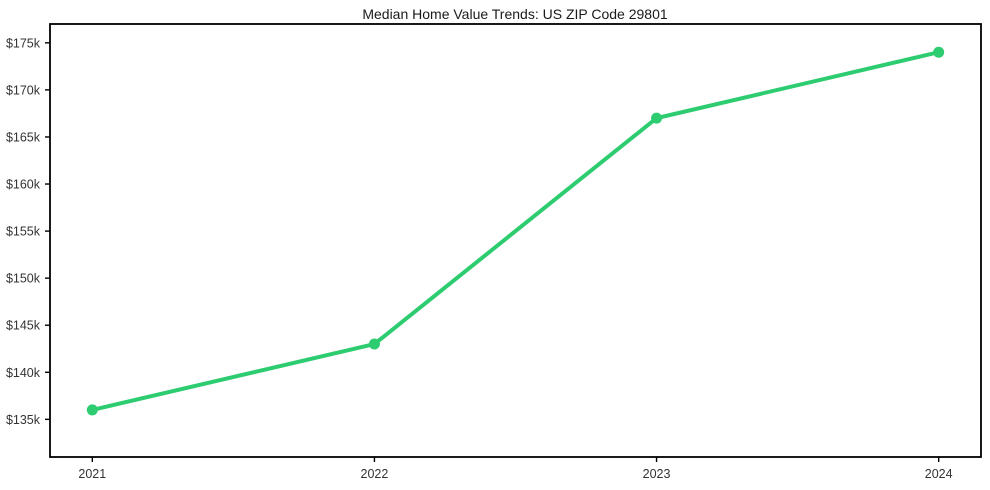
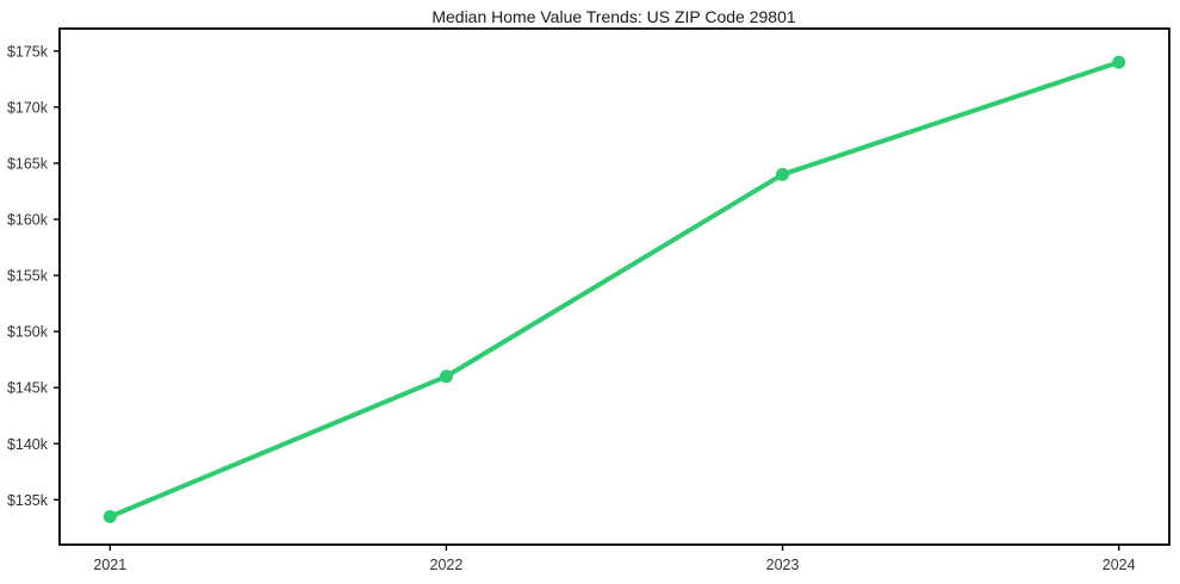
2021: $136k -> $134k
2022: $143k -> $146k
2023: $167k -> $164k
